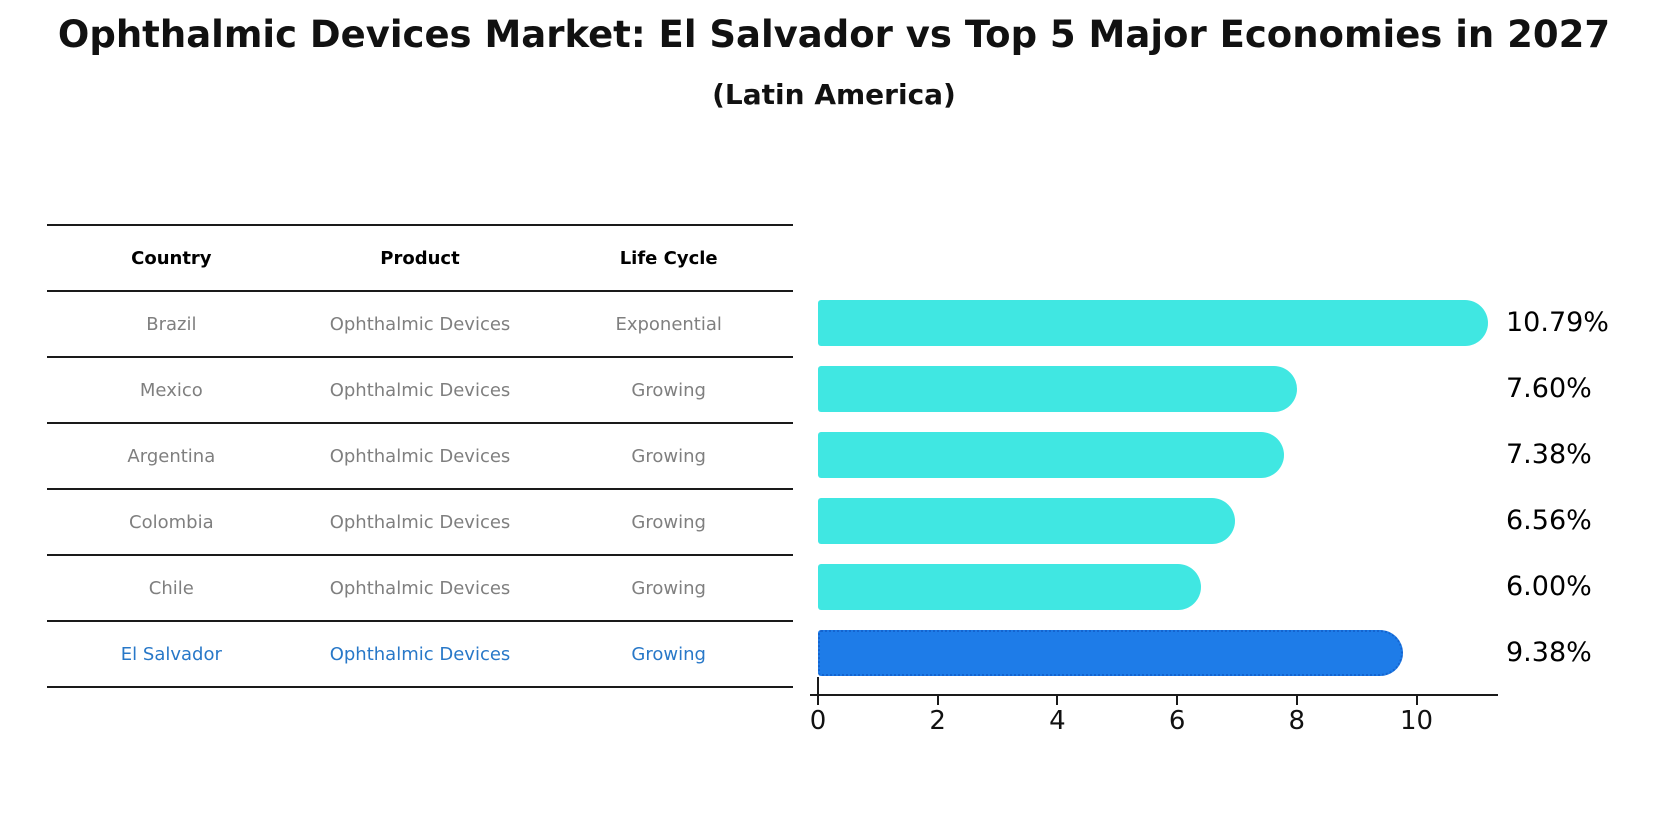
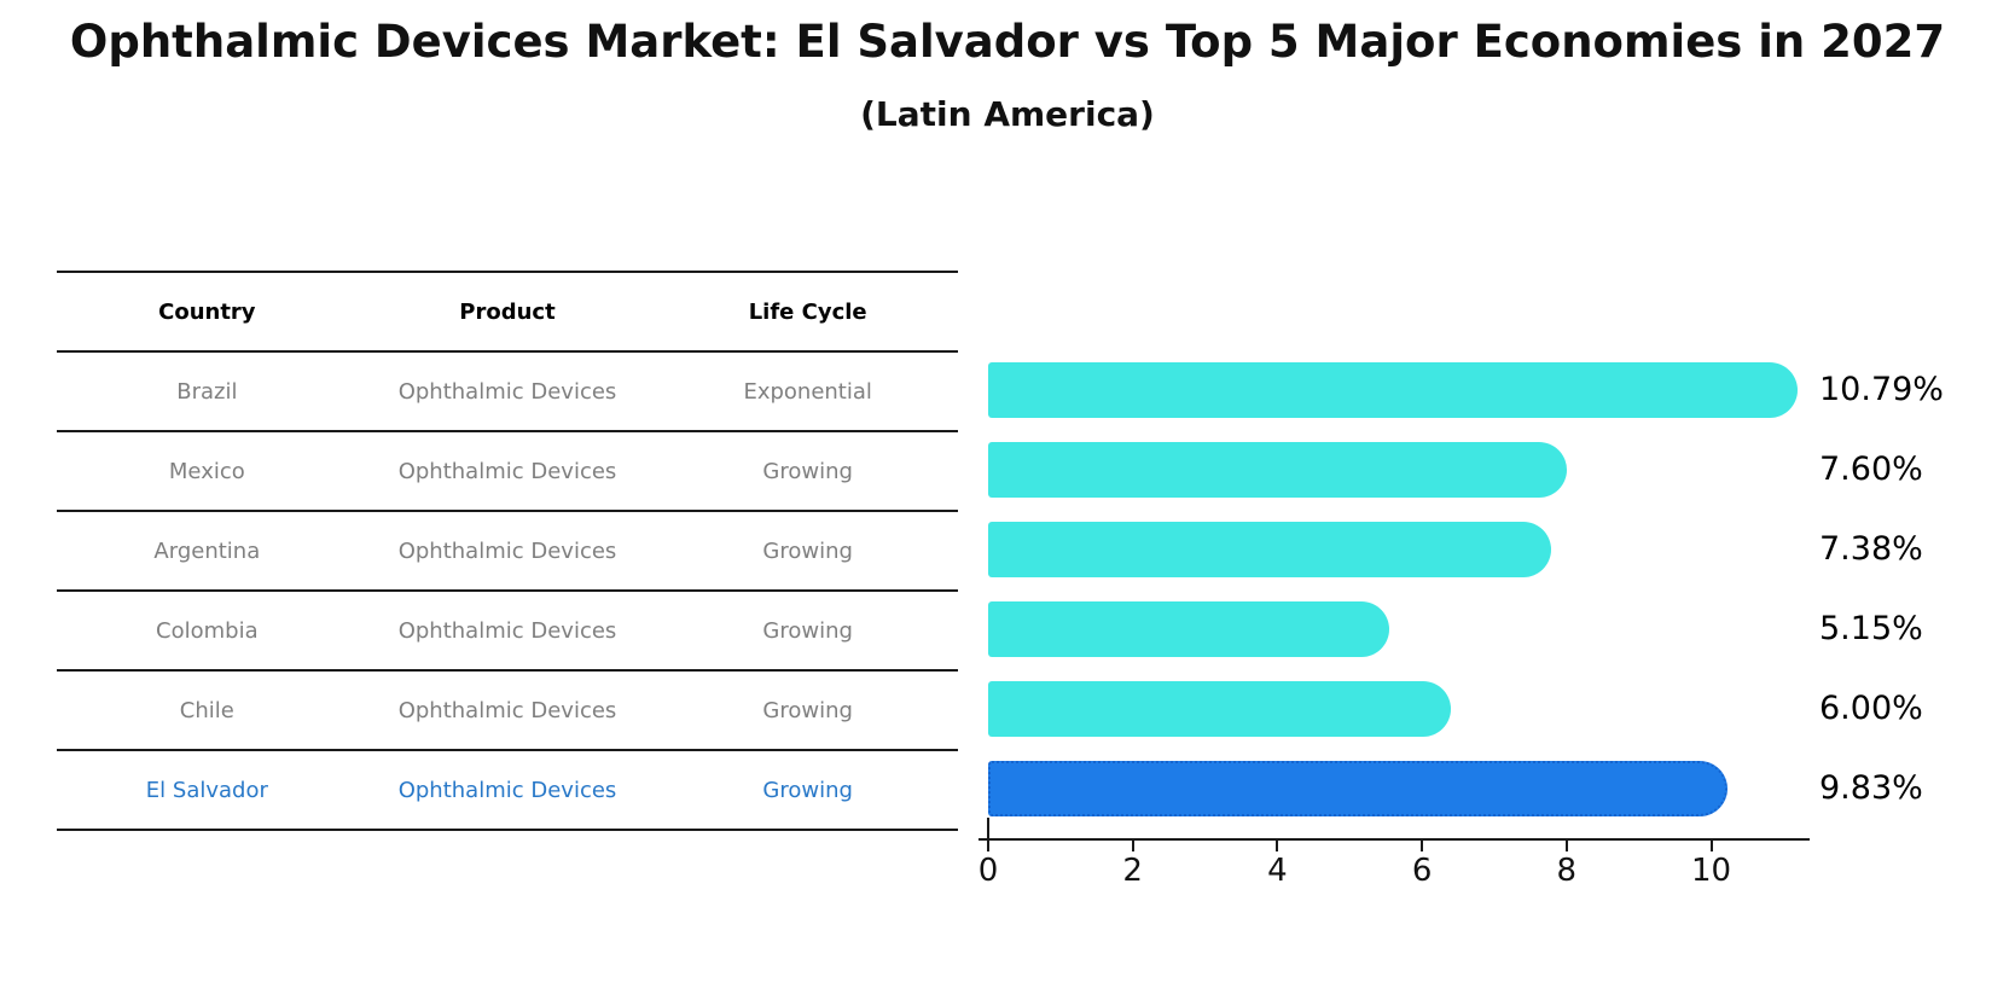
Colombia: 6.56% -> 5.15%
El Salvador: 9.38% -> 9.83%
